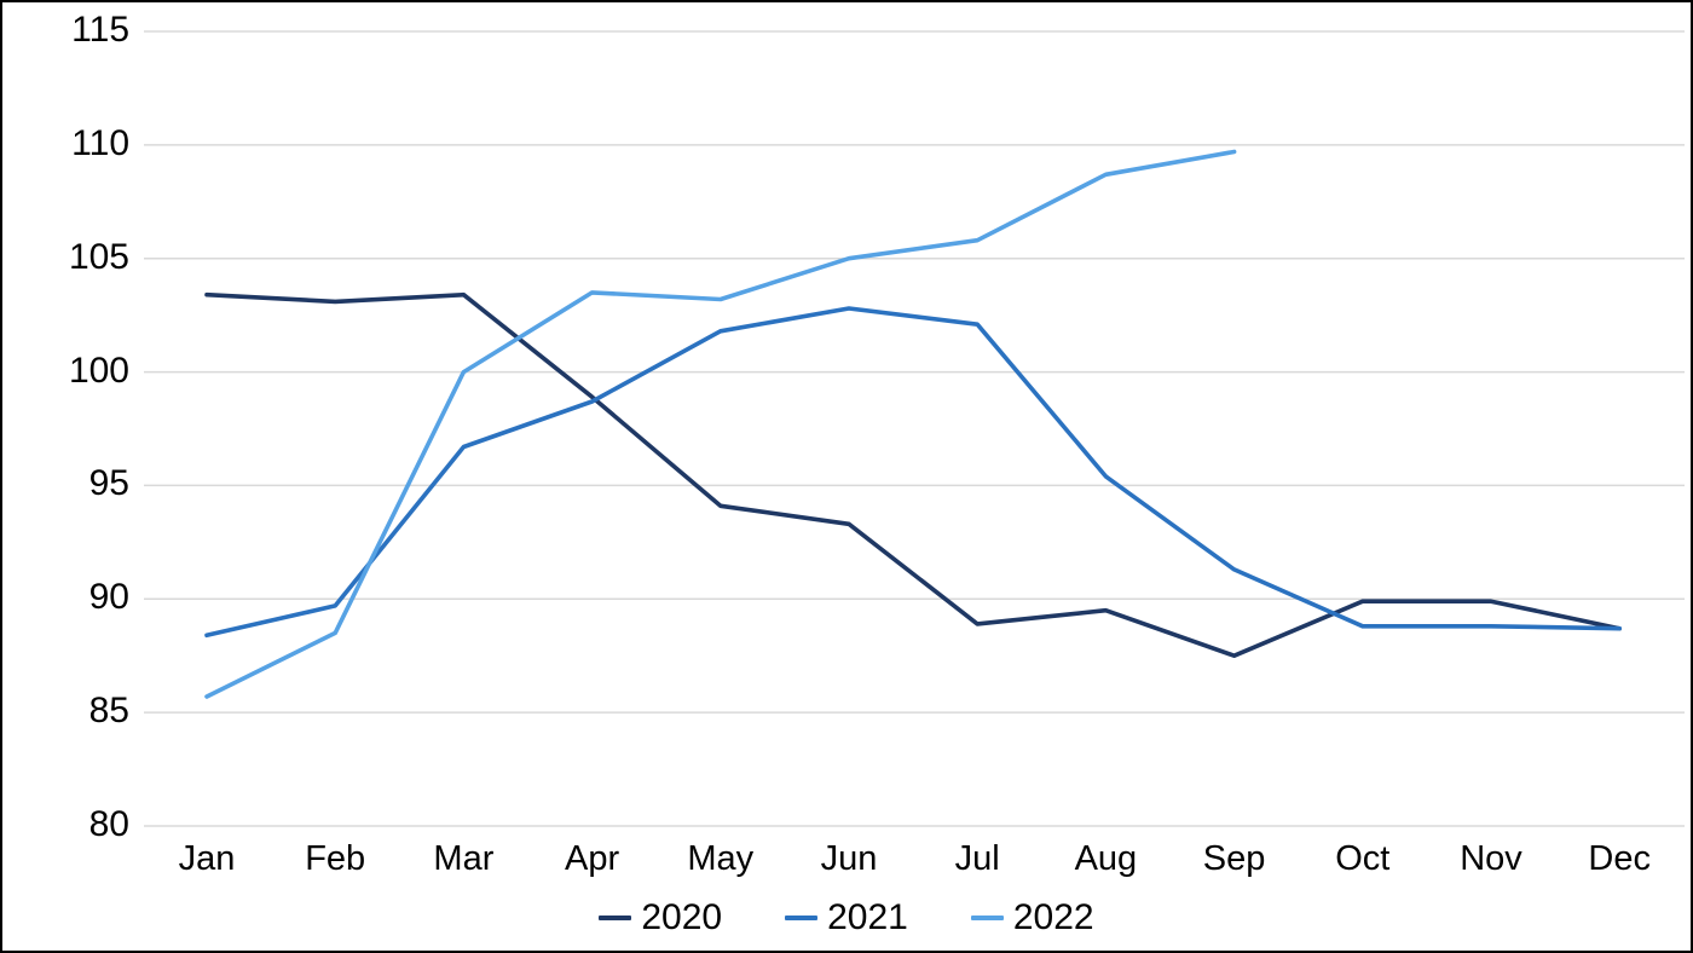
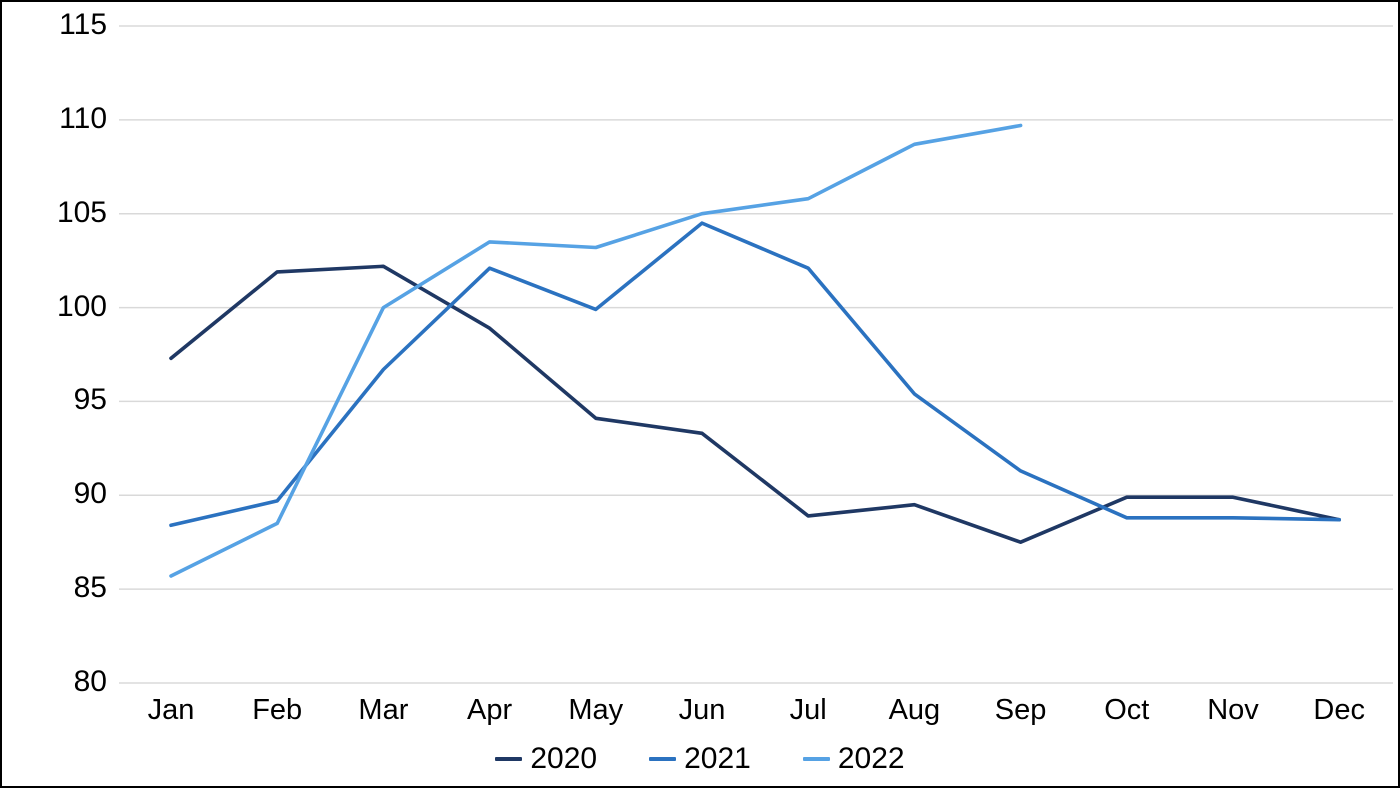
2020/Jan: 103.4 -> 97.3
2020/Feb: 103.1 -> 101.9
2020/Mar: 103.4 -> 102.2
2021/Apr: 98.7 -> 102.1
2021/May: 101.8 -> 99.9
2021/Jun: 102.8 -> 104.5
